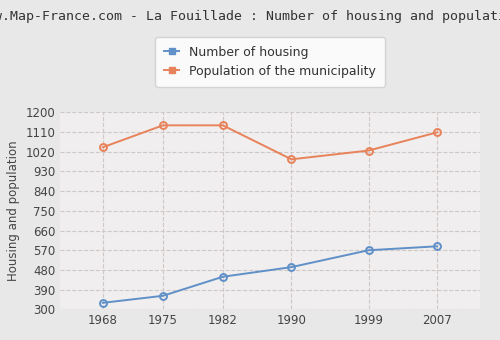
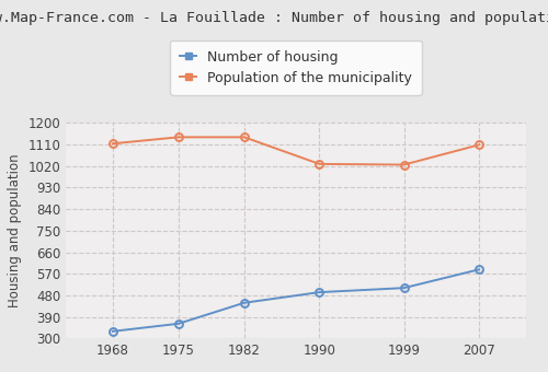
Population of the municipality/1968: 1040 -> 1113
Population of the municipality/1990: 985 -> 1028
Number of housing/1999: 570 -> 511
